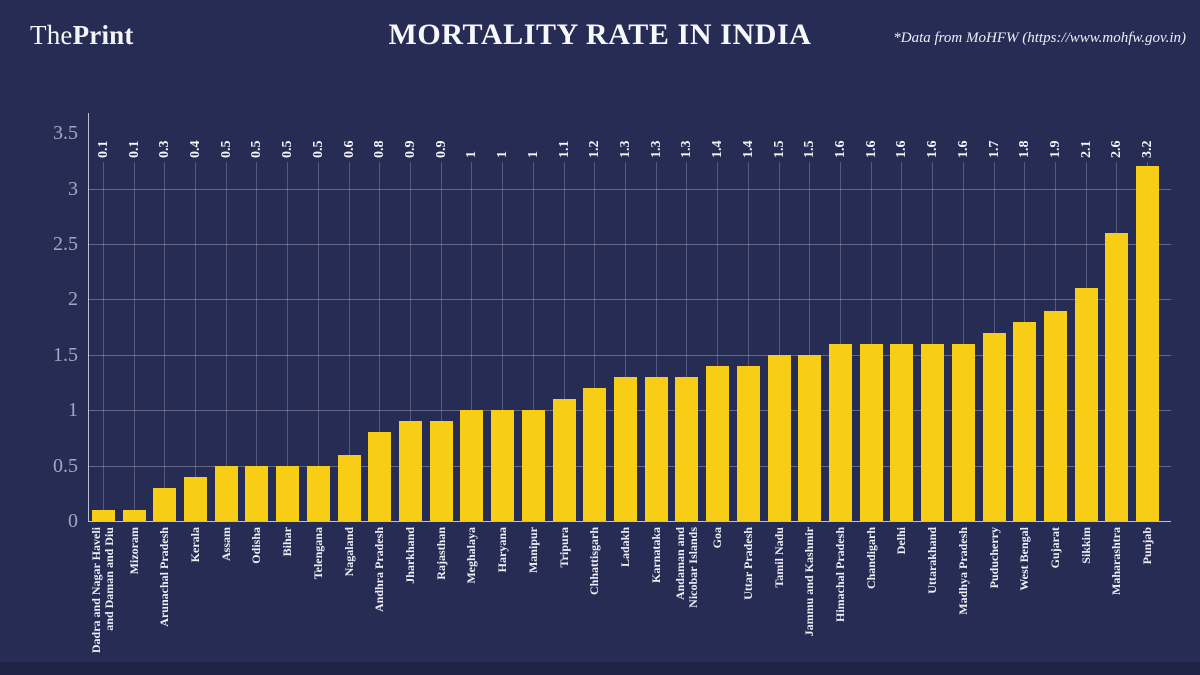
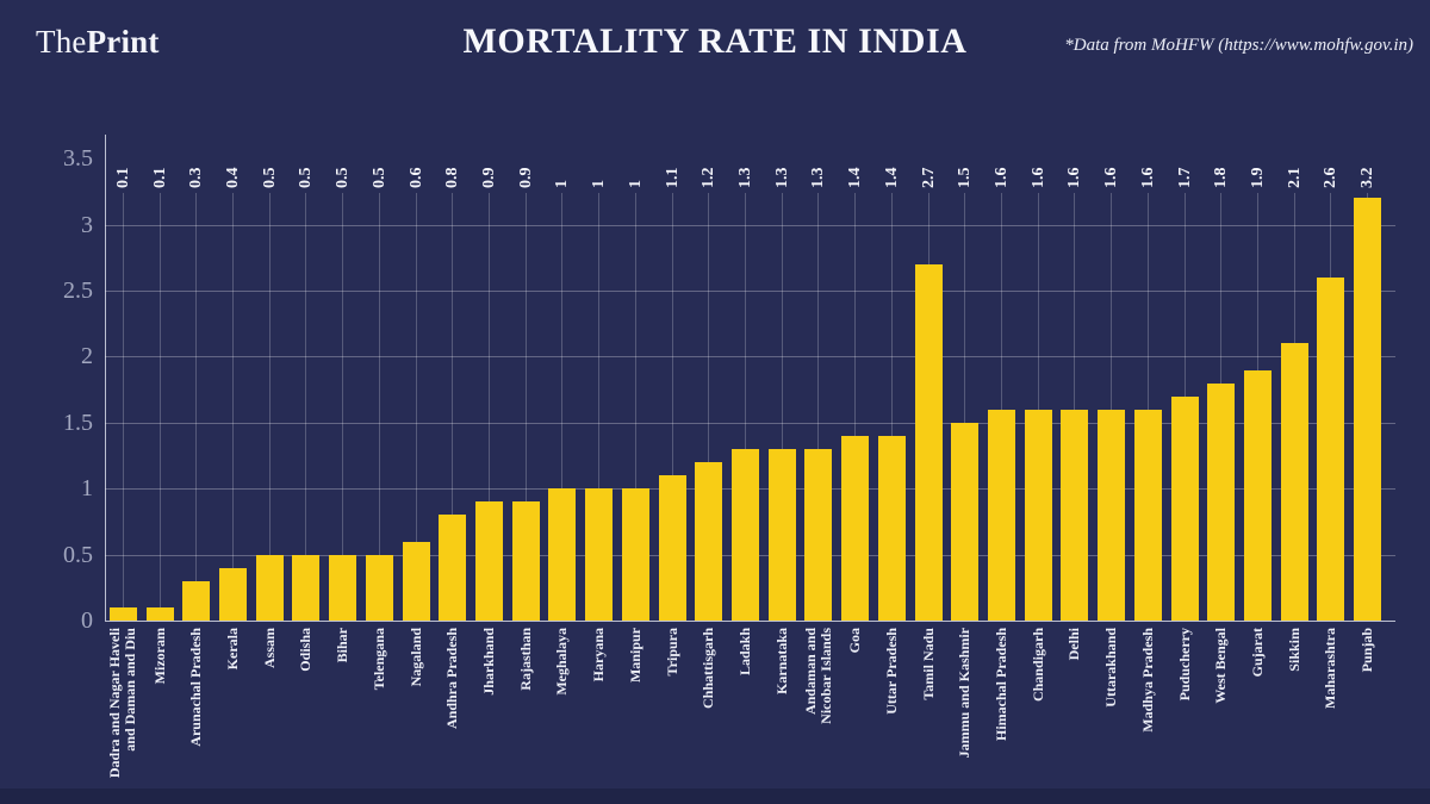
Tamil Nadu: 1.5 -> 2.7
